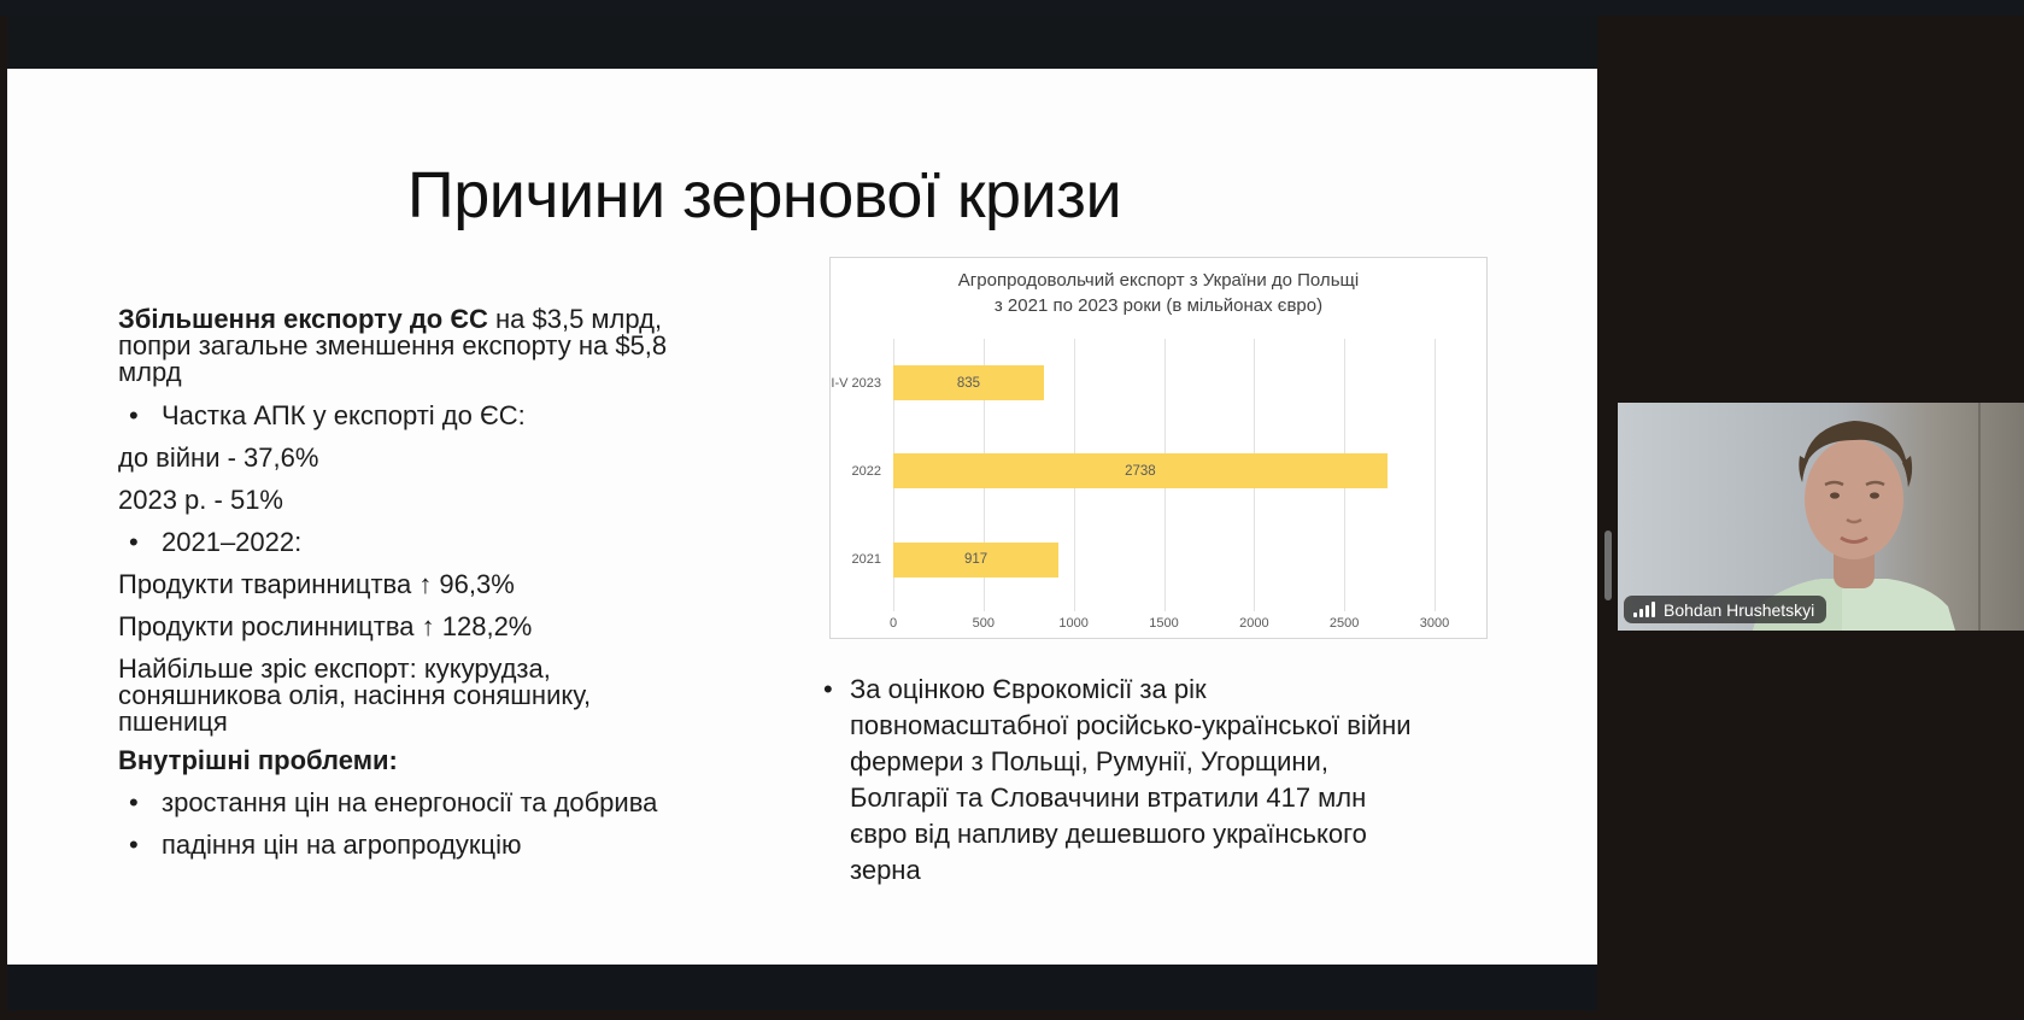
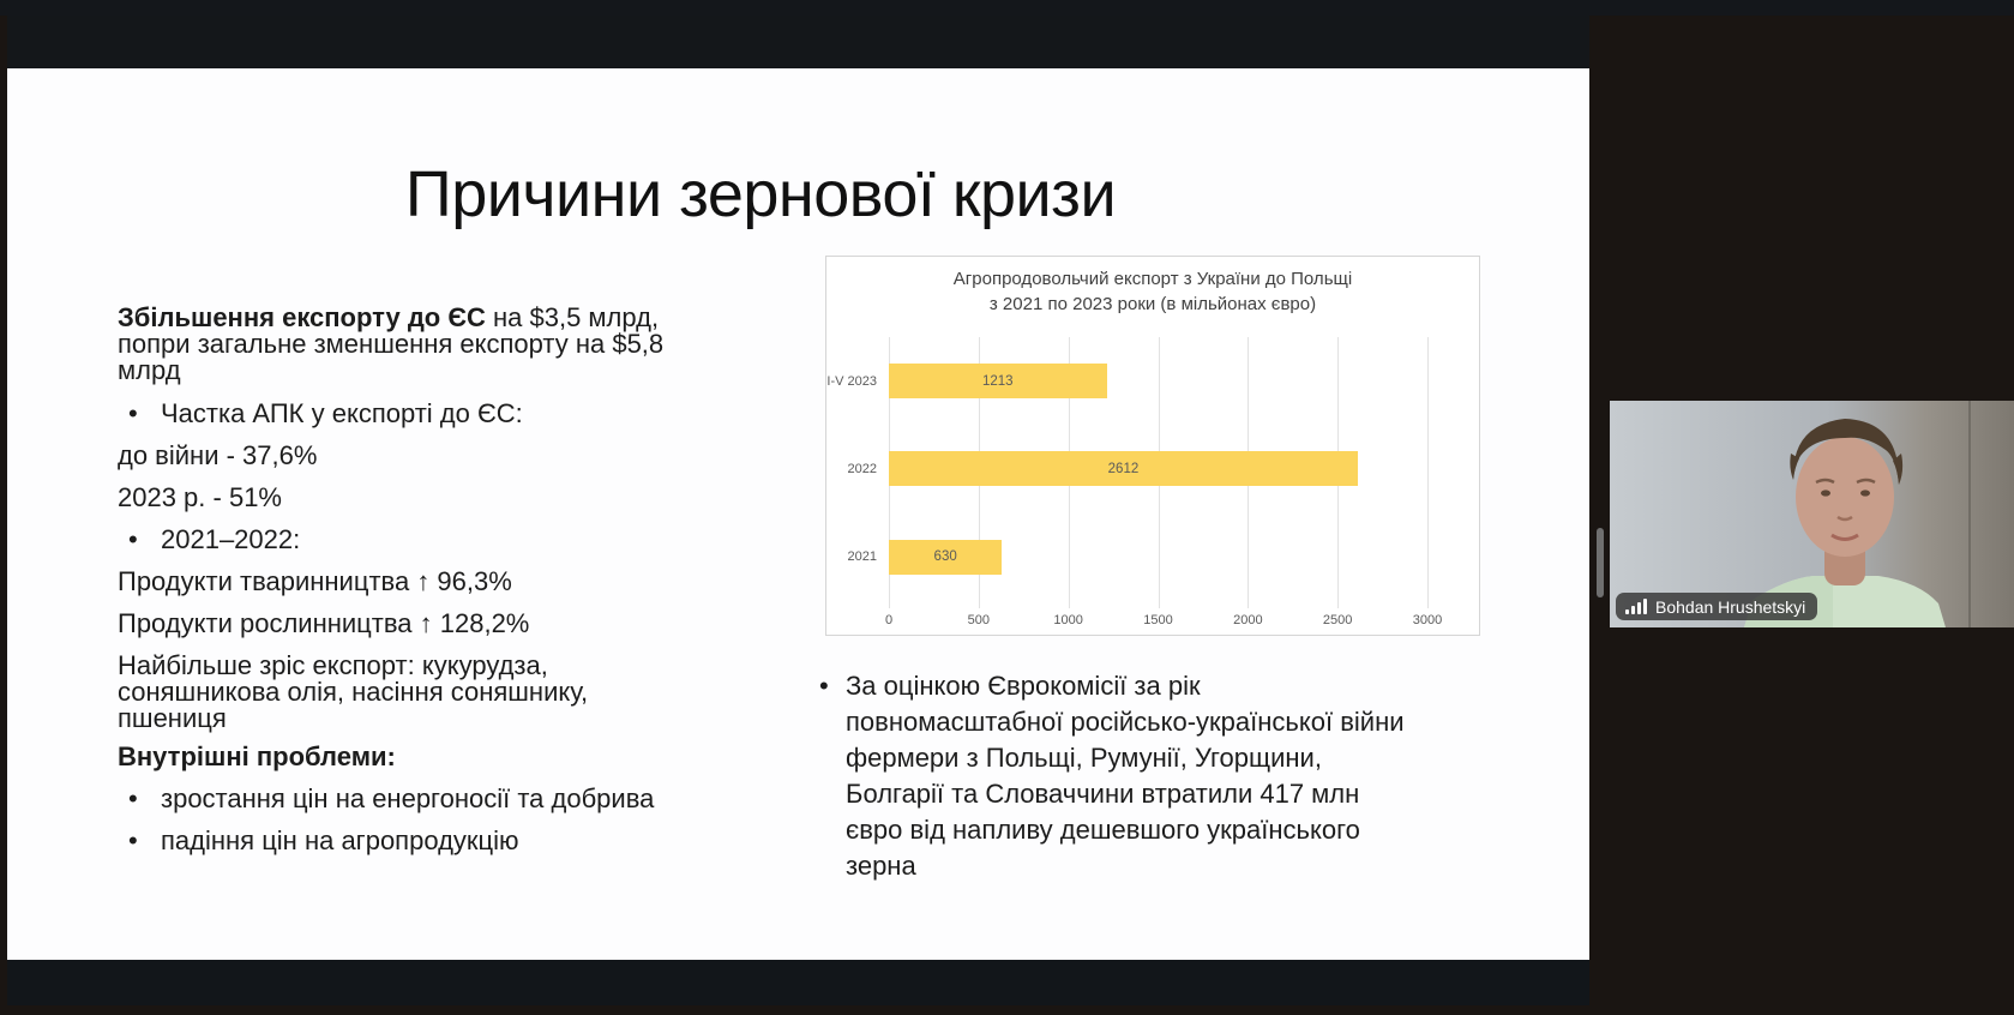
I-V 2023: 835 -> 1213
2022: 2738 -> 2612
2021: 917 -> 630
